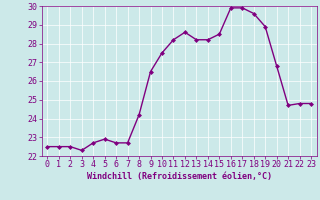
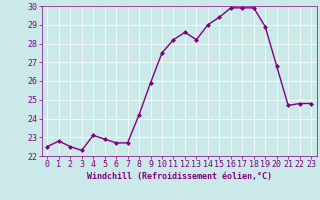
1: 22.5 -> 22.8
4: 22.7 -> 23.1
9: 26.5 -> 25.9
14: 28.2 -> 29.0
15: 28.5 -> 29.4
18: 29.6 -> 29.9
